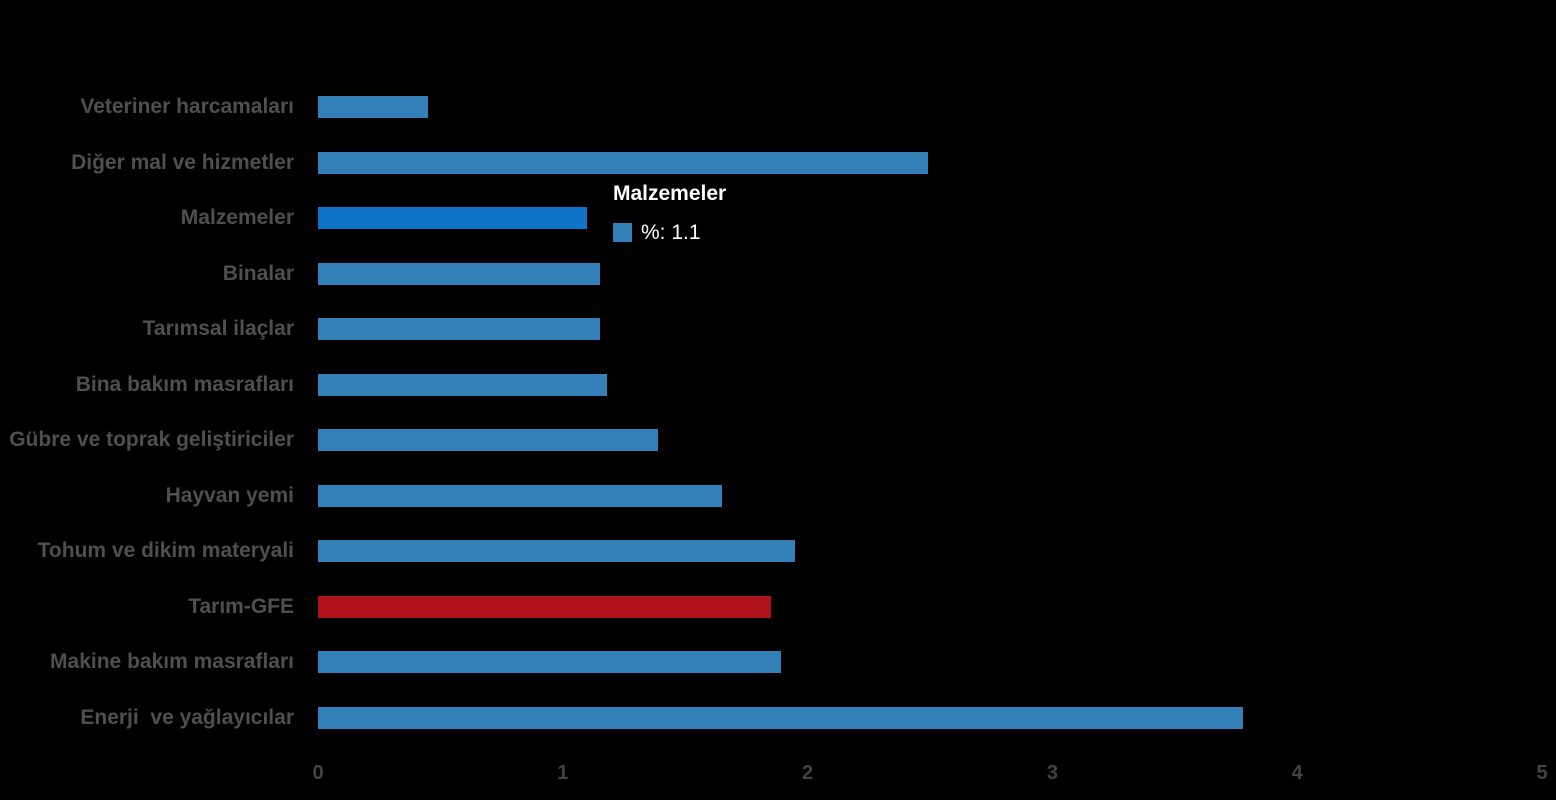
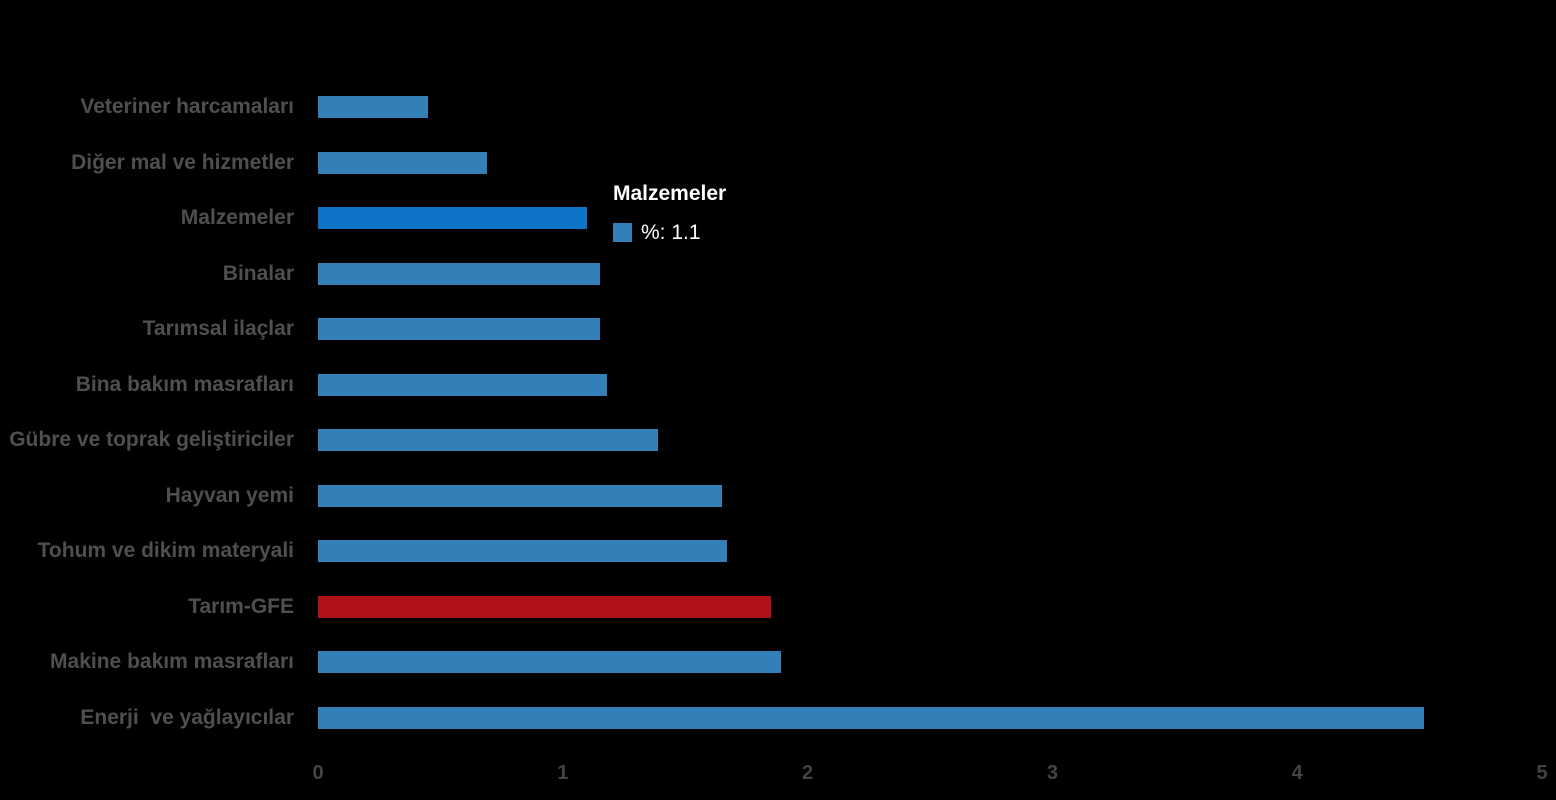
Diğer mal ve hizmetler: 2.49 -> 0.69
Tohum ve dikim materyali: 1.95 -> 1.67
Enerji ve yağlayıcılar: 3.78 -> 4.52
